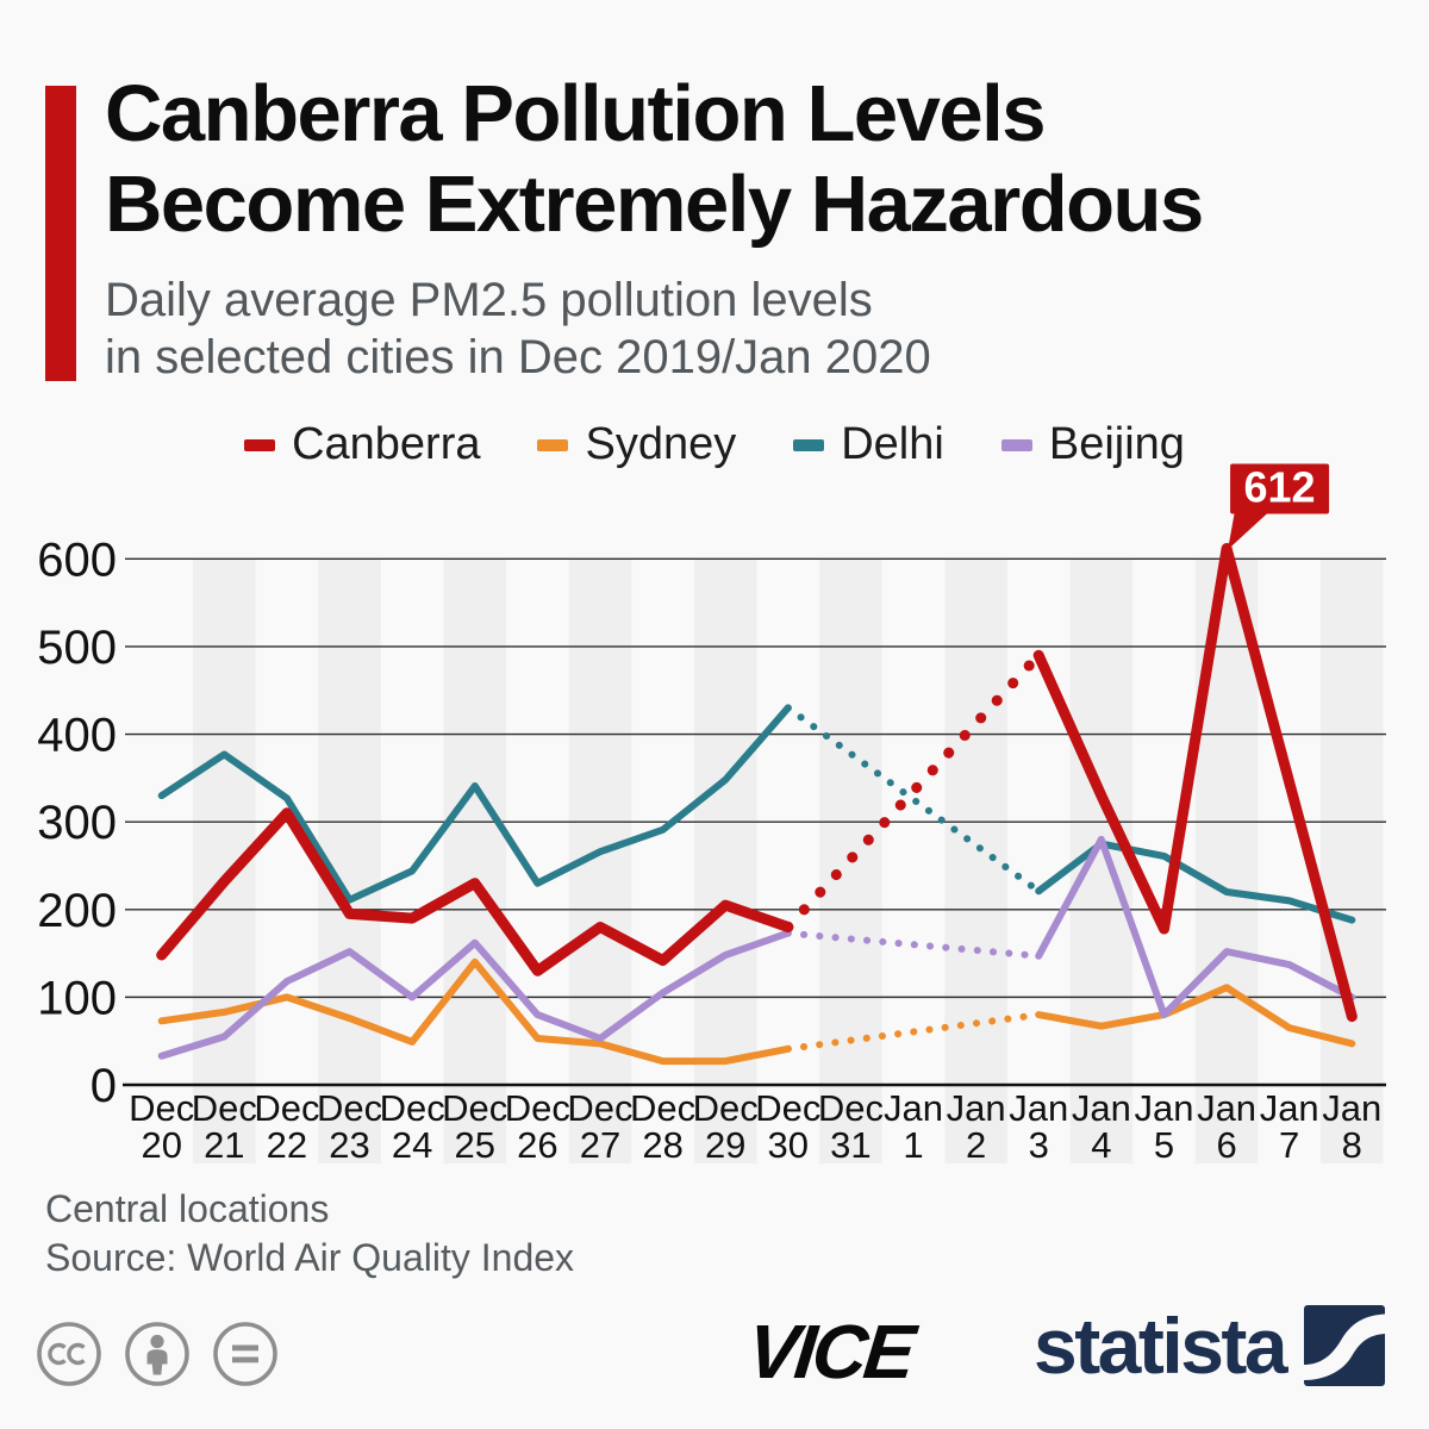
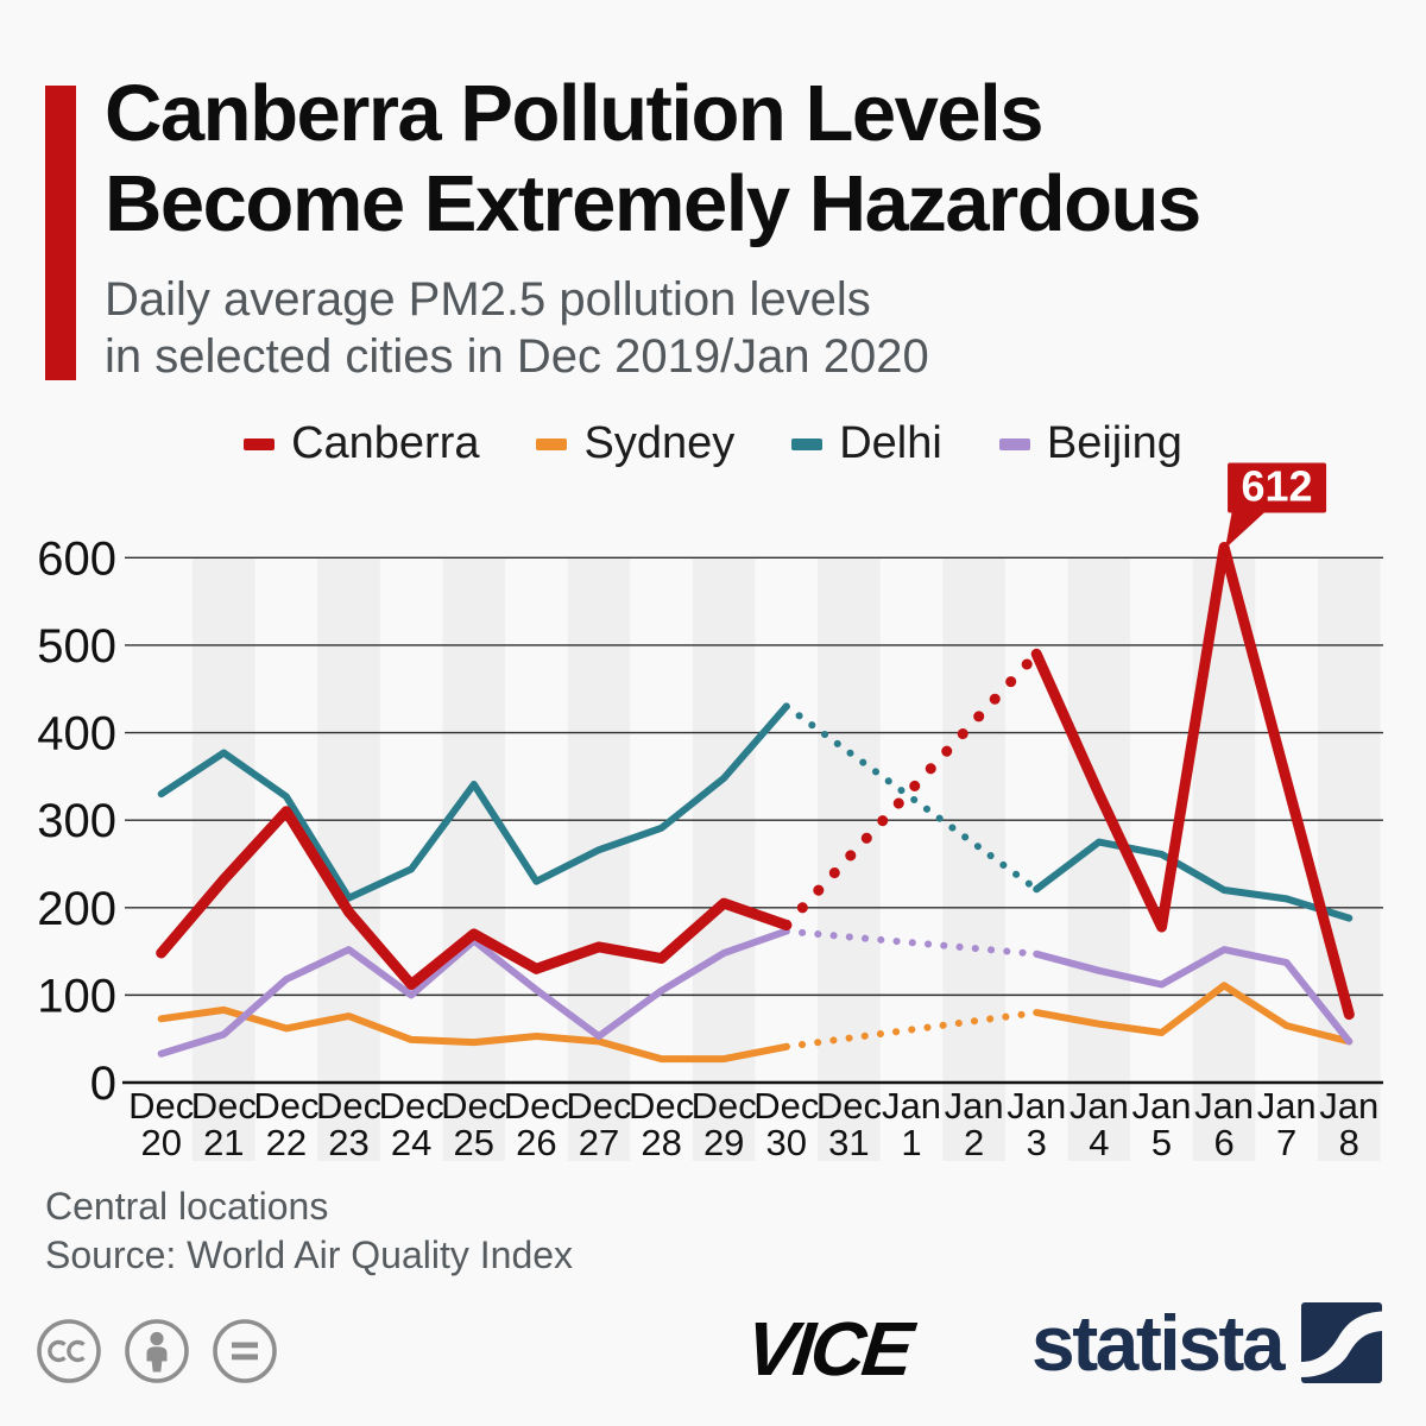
Sydney/Dec 22: 100 -> 60
Canberra/Dec 24: 190 -> 110
Canberra/Dec 25: 230 -> 170
Sydney/Dec 25: 140 -> 50
Beijing/Dec 26: 80 -> 110
Canberra/Dec 27: 180 -> 160
Beijing/Jan 4: 280 -> 130
Sydney/Jan 5: 80 -> 60
Beijing/Jan 5: 80 -> 110
Beijing/Jan 8: 100 -> 50
